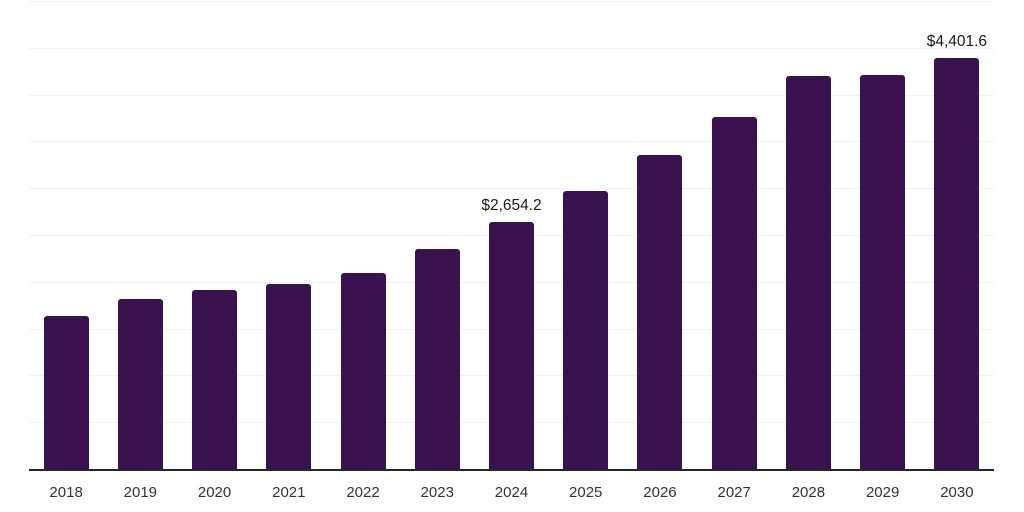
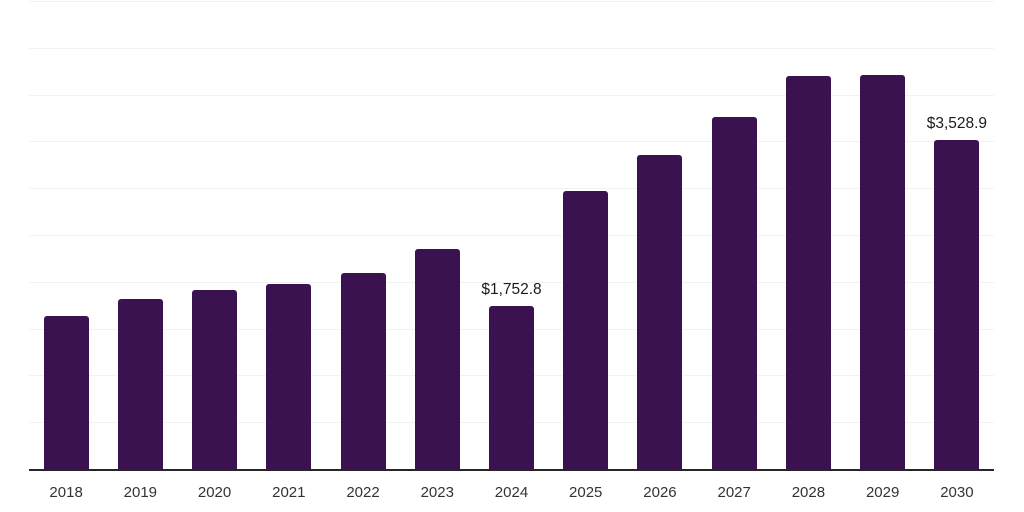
2024: $2,654.2 -> $1,752.8
2030: $4,401.6 -> $3,528.9
